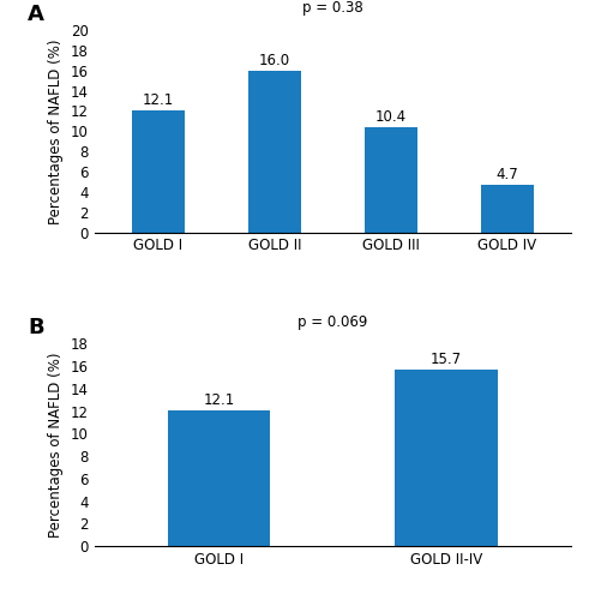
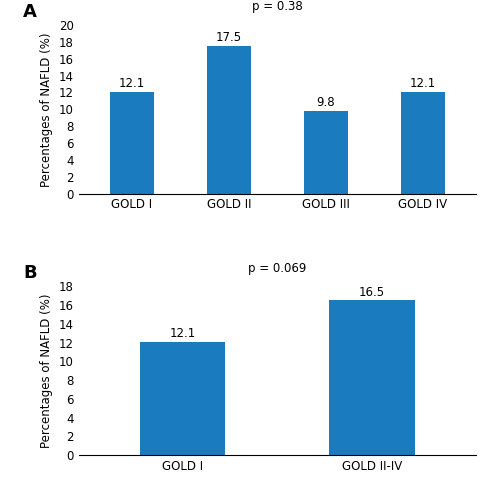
GOLD II: 16.0 -> 17.5
GOLD III: 10.4 -> 9.8
GOLD IV: 4.7 -> 12.1
GOLD II-IV: 15.7 -> 16.5
